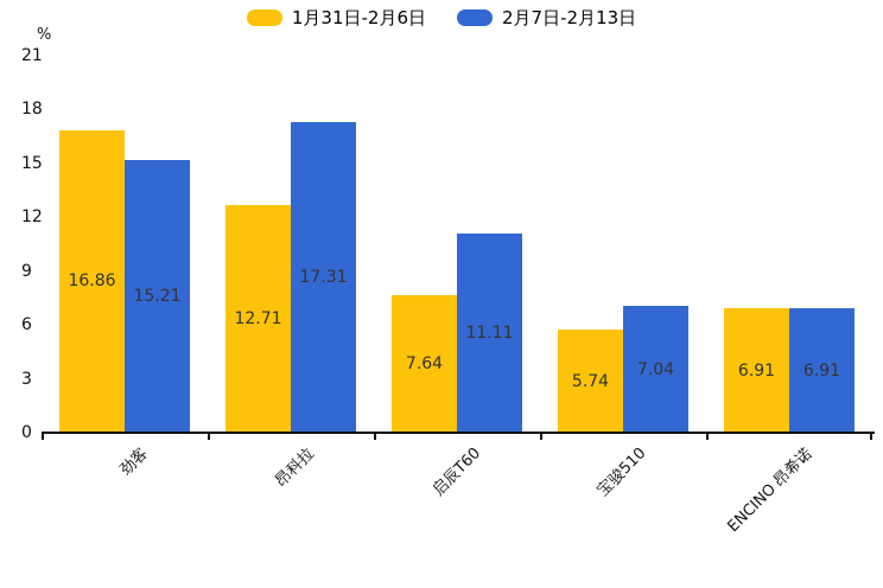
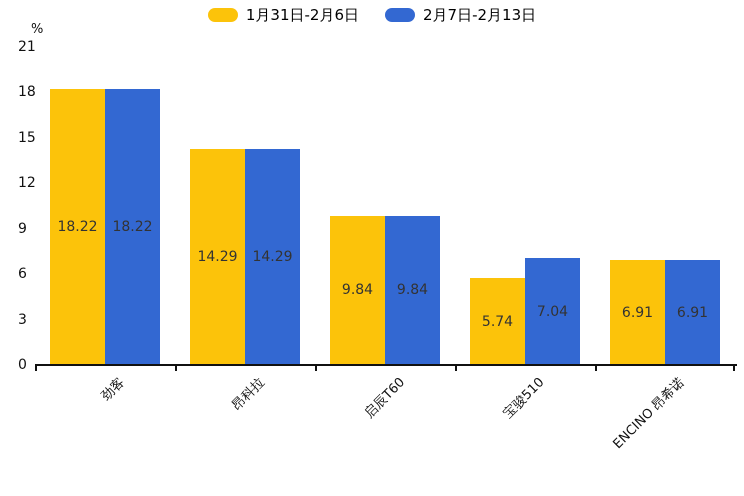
1月31日-2月6日/劲客: 16.86 -> 18.22
2月7日-2月13日/劲客: 15.21 -> 18.22
1月31日-2月6日/昂科拉: 12.71 -> 14.29
2月7日-2月13日/昂科拉: 17.31 -> 14.29
1月31日-2月6日/启辰T60: 7.64 -> 9.84
2月7日-2月13日/启辰T60: 11.11 -> 9.84
